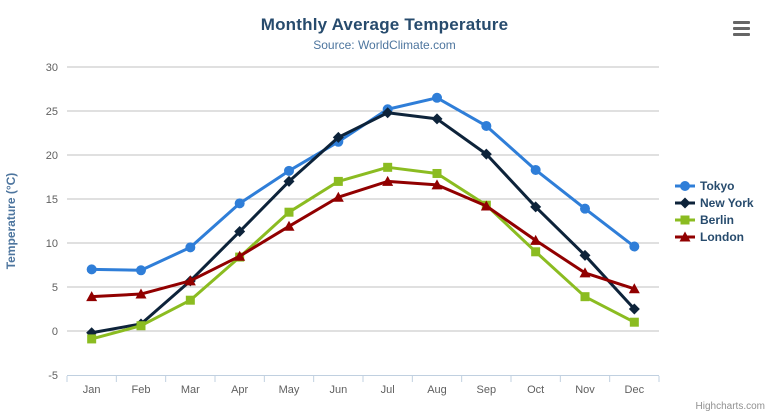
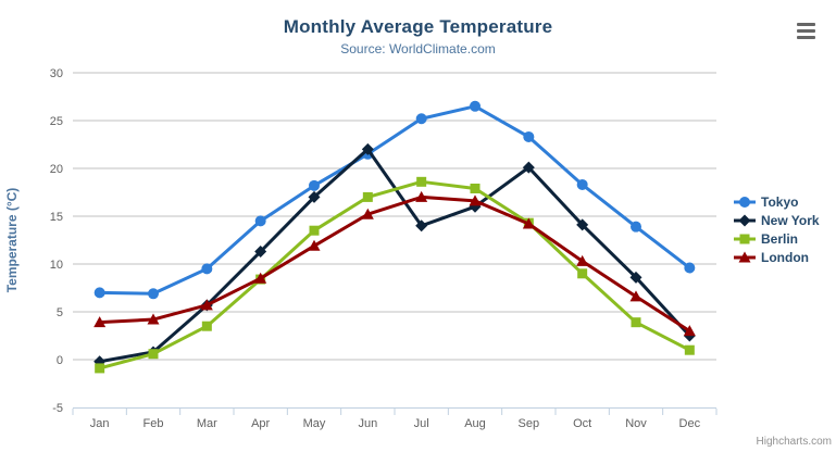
New York/Jul: 25 -> 14
New York/Aug: 24 -> 16
London/Dec: 5 -> 3
